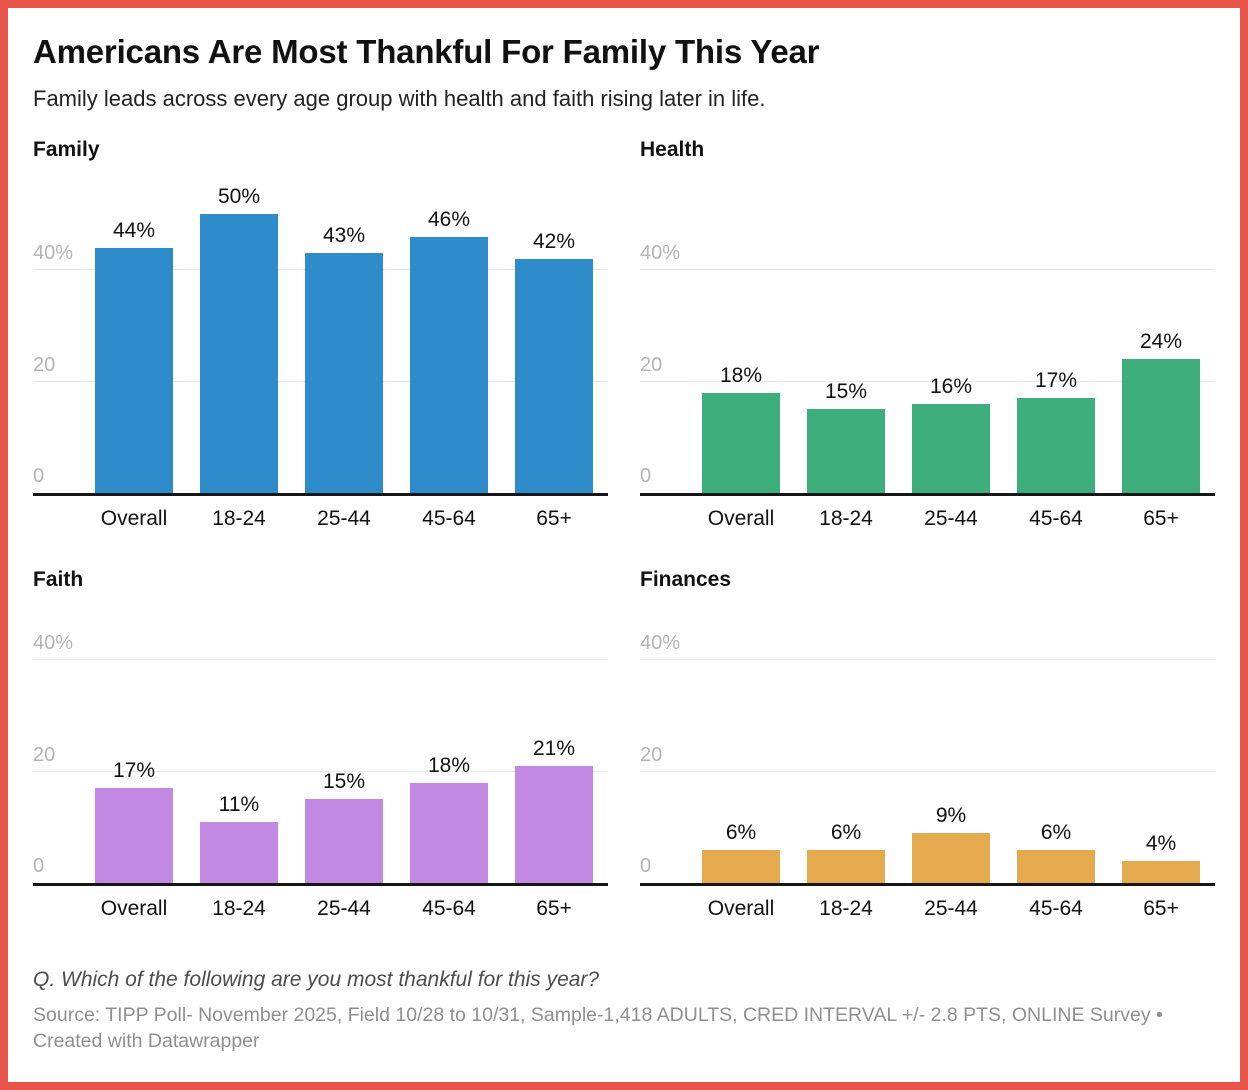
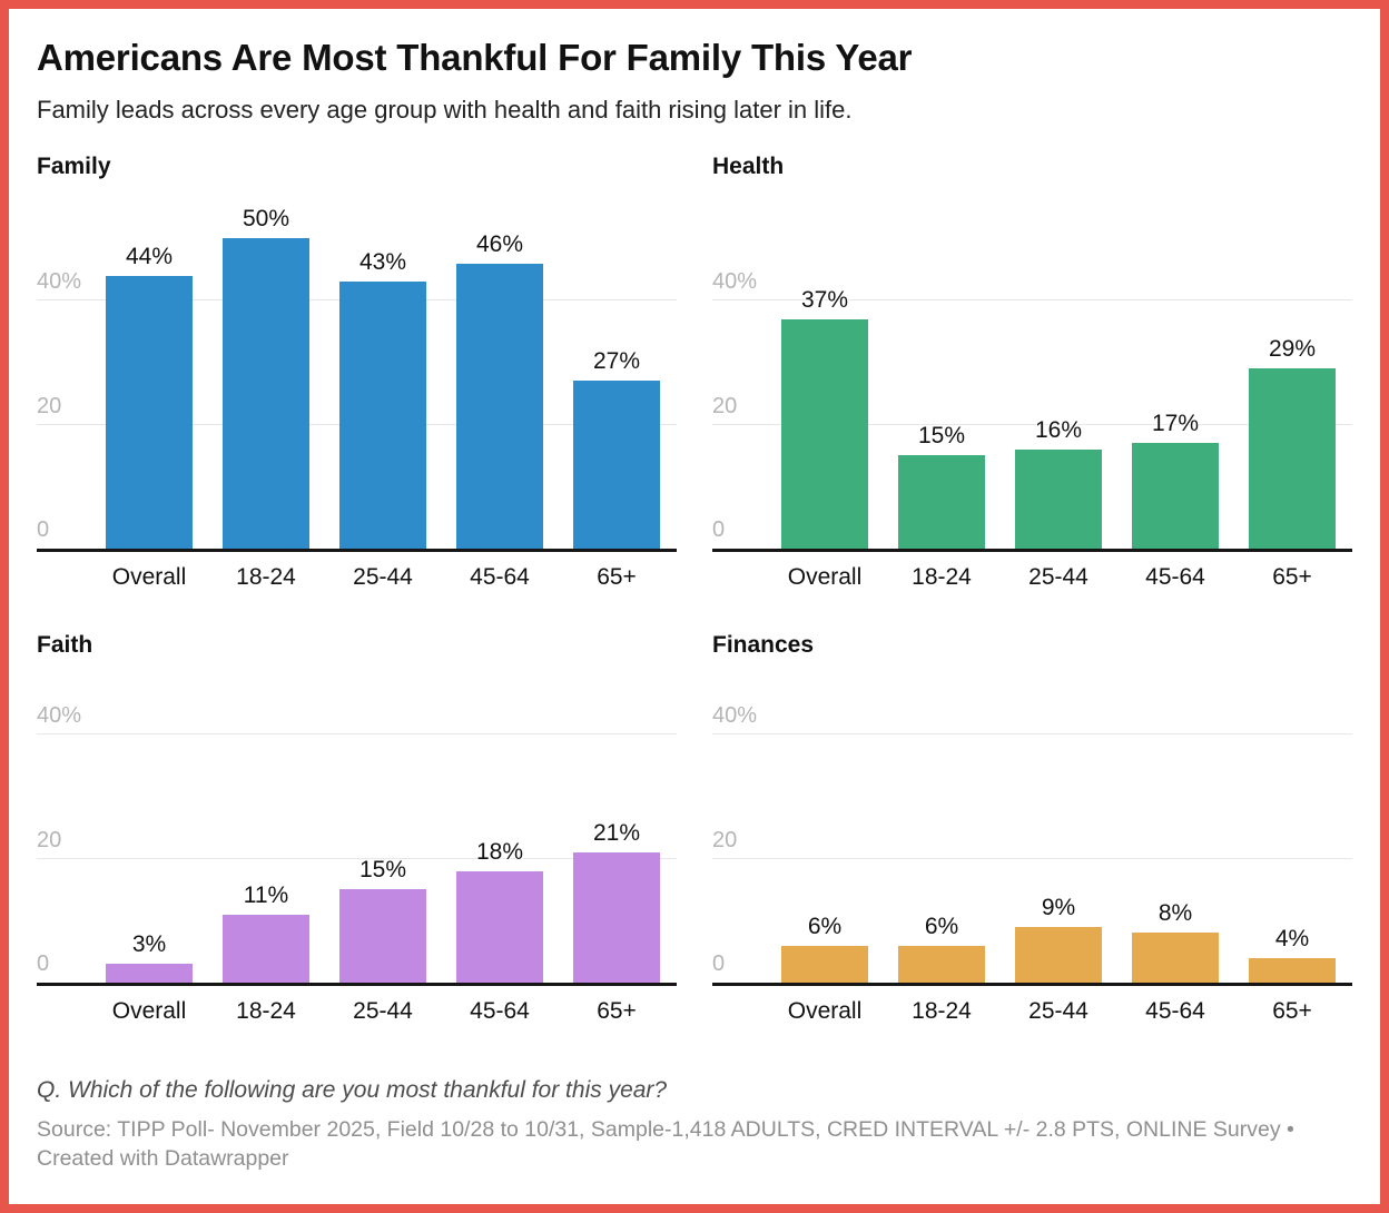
Family/65+: 42% -> 27%
Health/Overall: 18% -> 37%
Health/65+: 24% -> 29%
Faith/Overall: 17% -> 3%
Finances/45-64: 6% -> 8%
